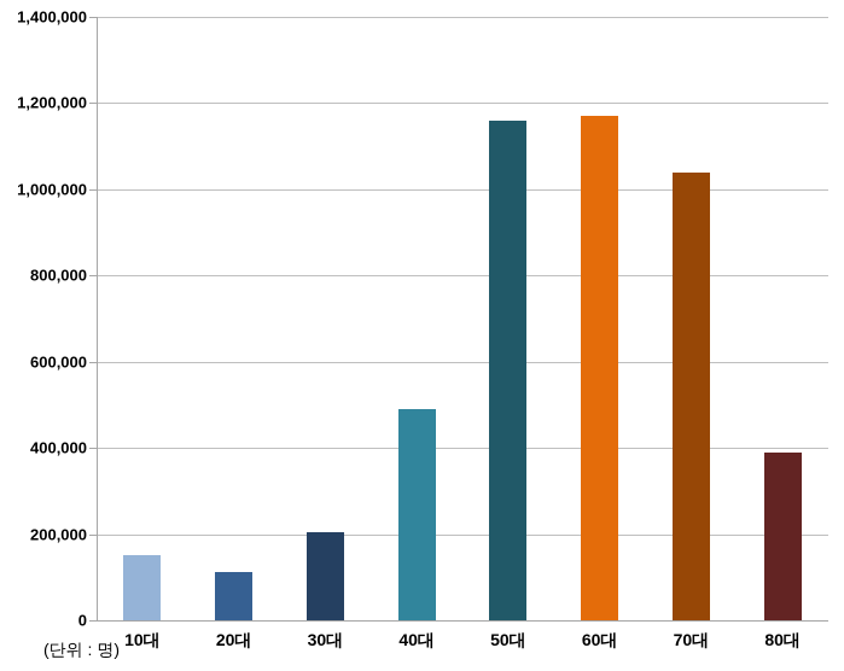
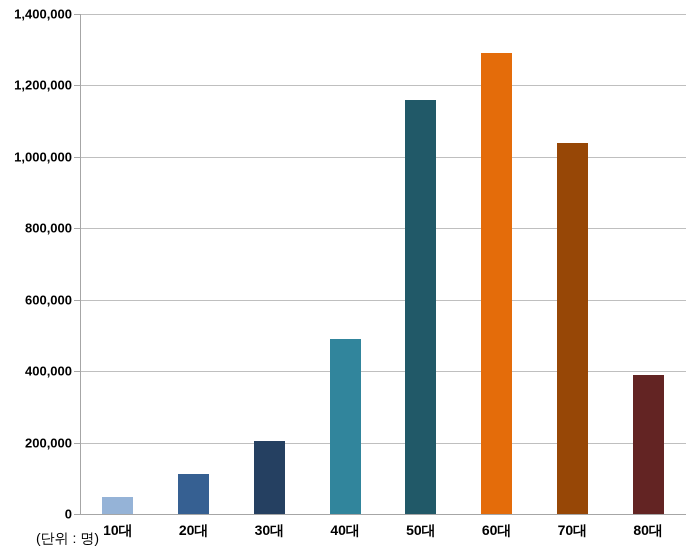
10대: 150000 -> 50000
60대: 1170000 -> 1290000
